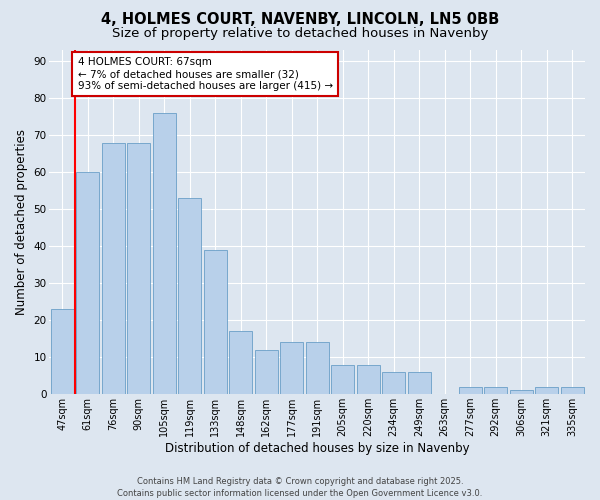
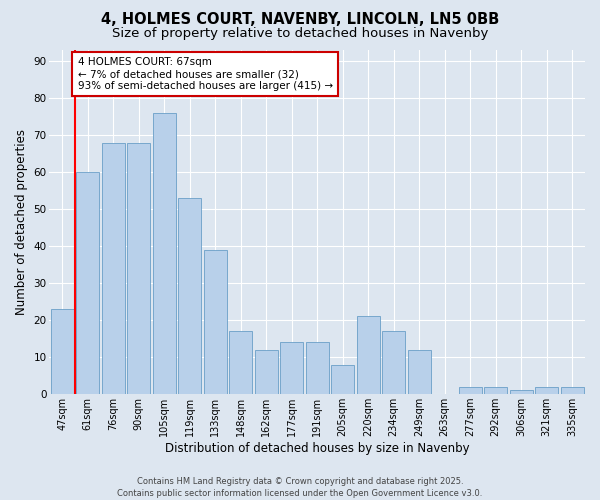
220sqm: 8 -> 21
234sqm: 6 -> 17
249sqm: 6 -> 12
